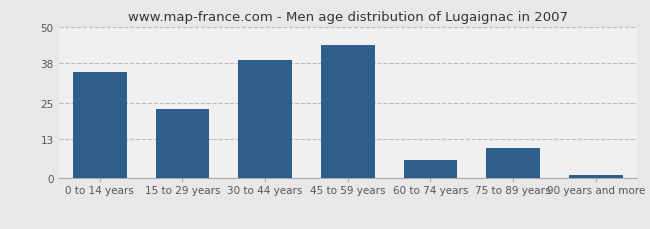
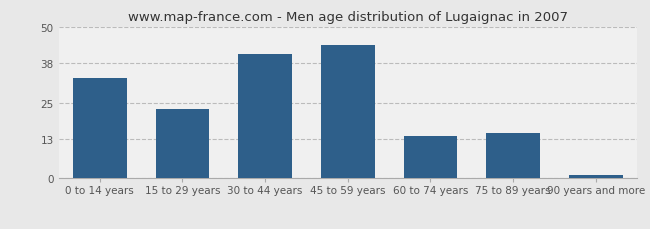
0 to 14 years: 35 -> 33
30 to 44 years: 39 -> 41
60 to 74 years: 6 -> 14
75 to 89 years: 10 -> 15
